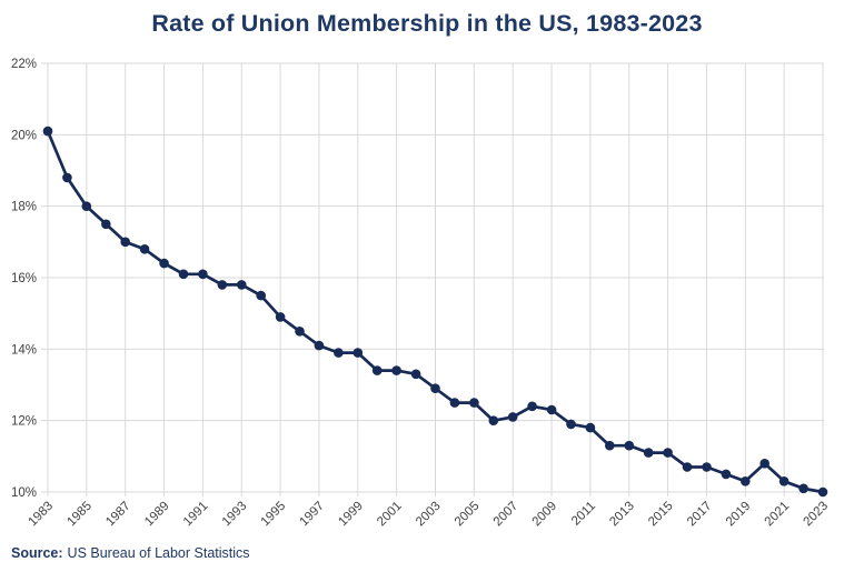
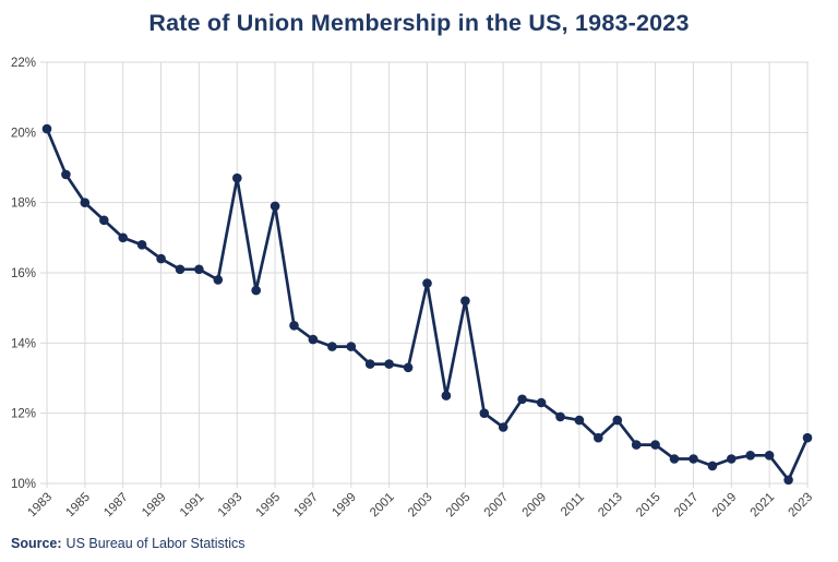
1993: 15.8% -> 18.7%
1995: 14.9% -> 17.9%
2003: 12.9% -> 15.7%
2005: 12.5% -> 15.2%
2007: 12.1% -> 11.6%
2013: 11.3% -> 11.8%
2019: 10.3% -> 10.7%
2021: 10.3% -> 10.8%
2023: 10.0% -> 11.3%
